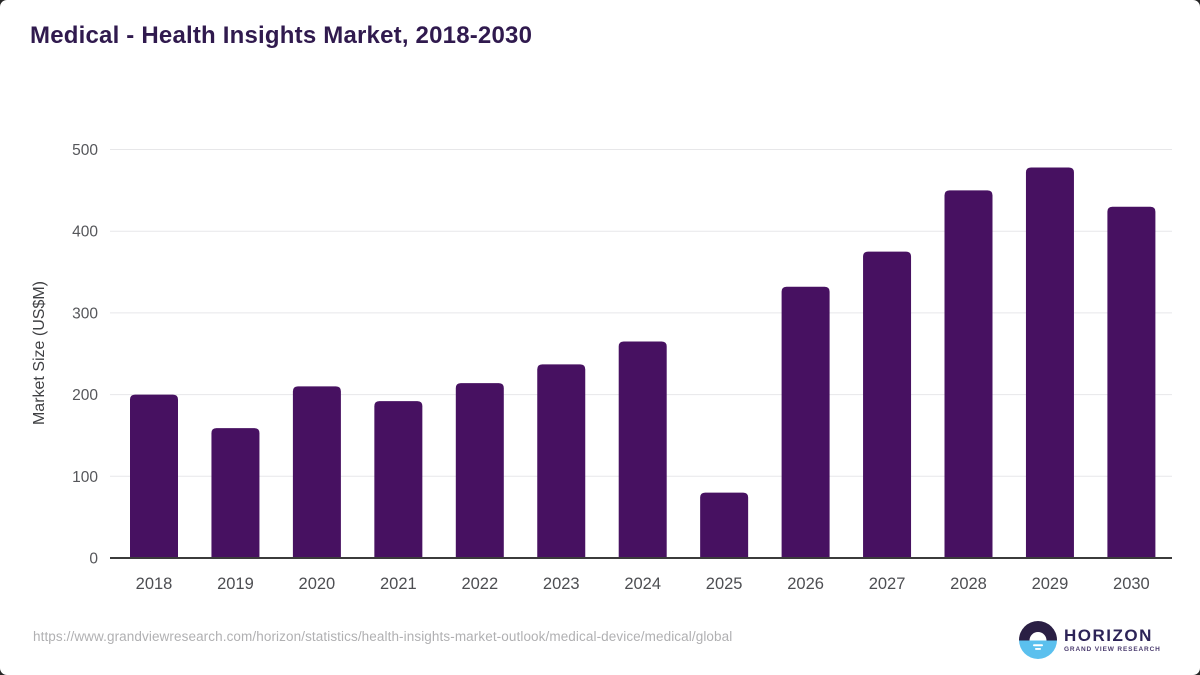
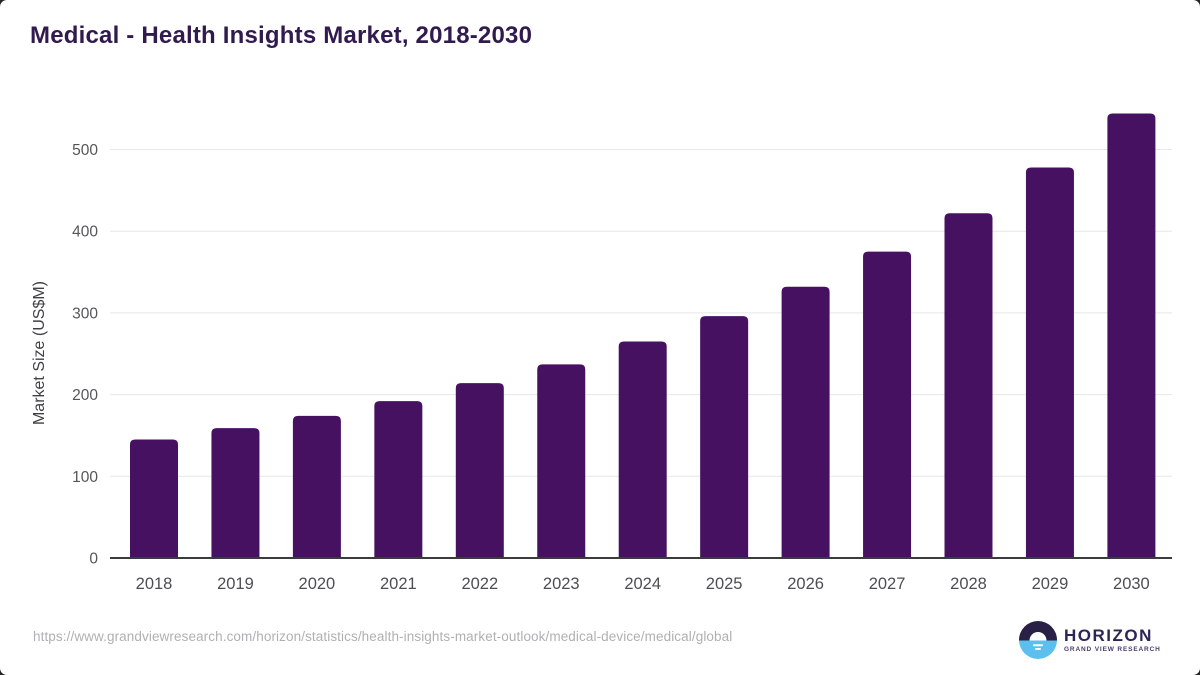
2018: 200 -> 140
2020: 210 -> 170
2025: 80 -> 300
2028: 450 -> 420
2030: 430 -> 540
